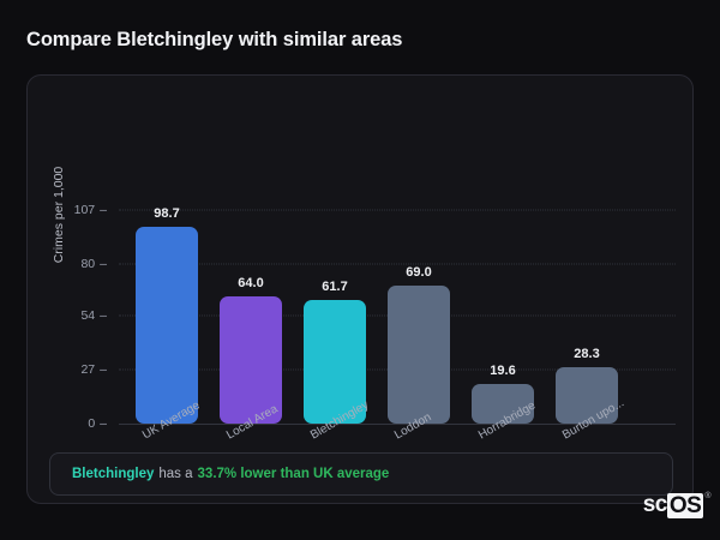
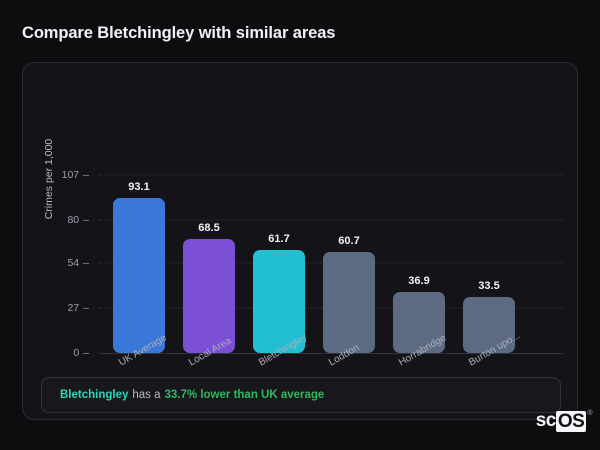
UK Average: 98.7 -> 93.1
Local Area: 64.0 -> 68.5
Loddon: 69.0 -> 60.7
Horrabridge: 19.6 -> 36.9
Burton upo...: 28.3 -> 33.5
